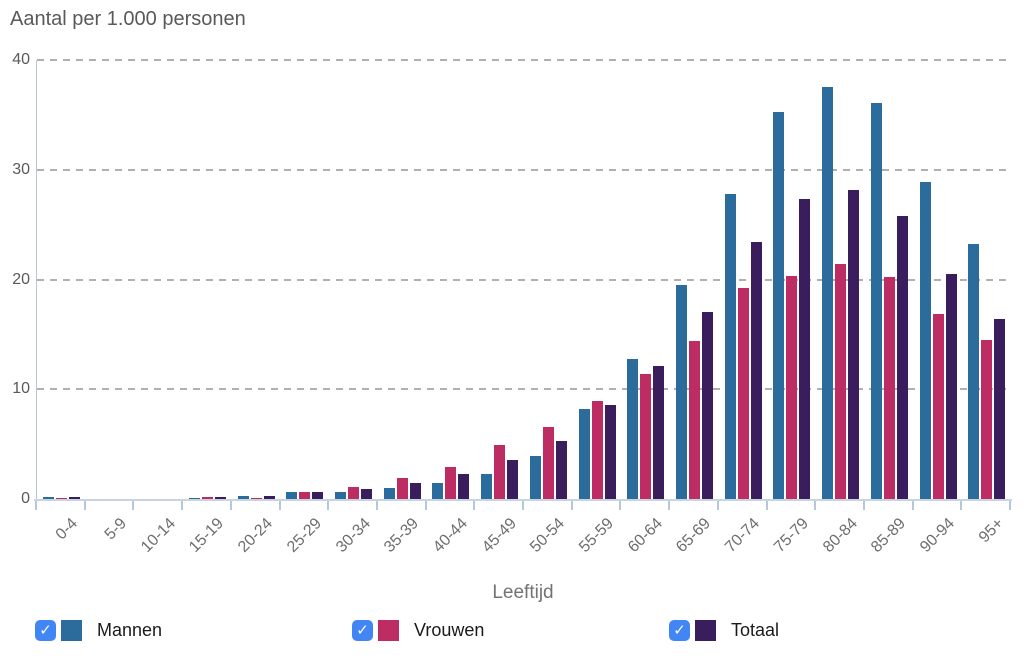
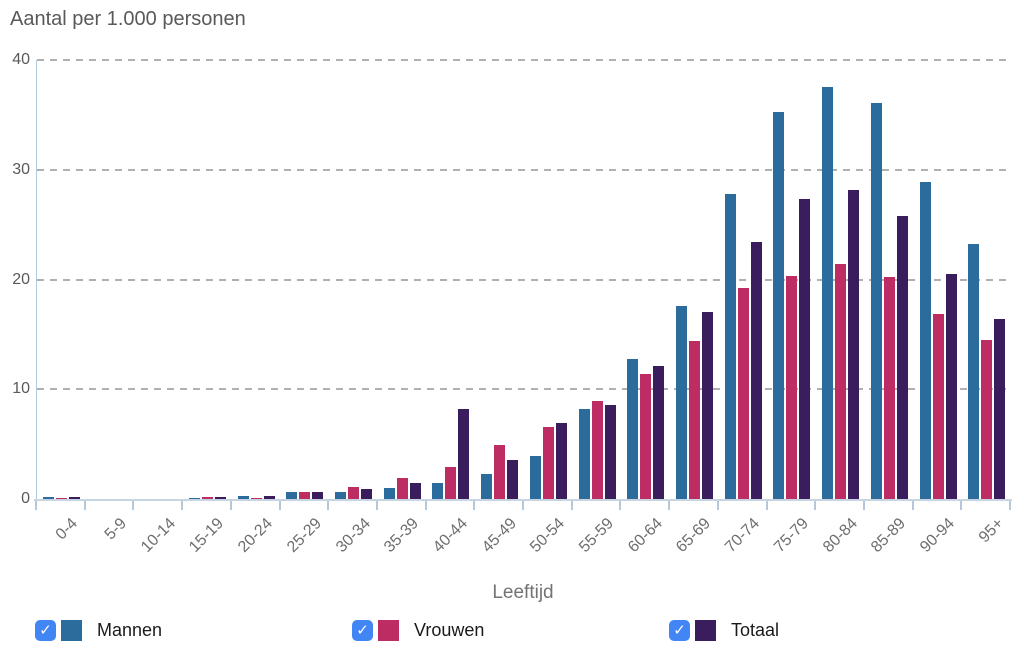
Totaal/40-44: 2.3 -> 8.2
Totaal/50-54: 5.3 -> 6.9
Mannen/65-69: 19.5 -> 17.6
